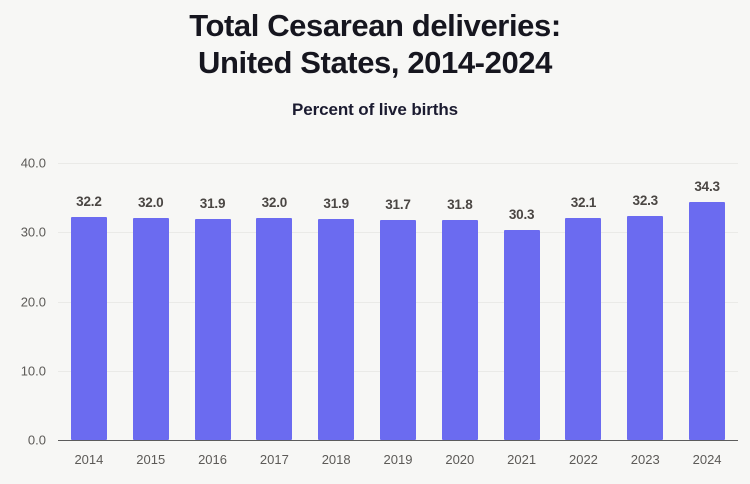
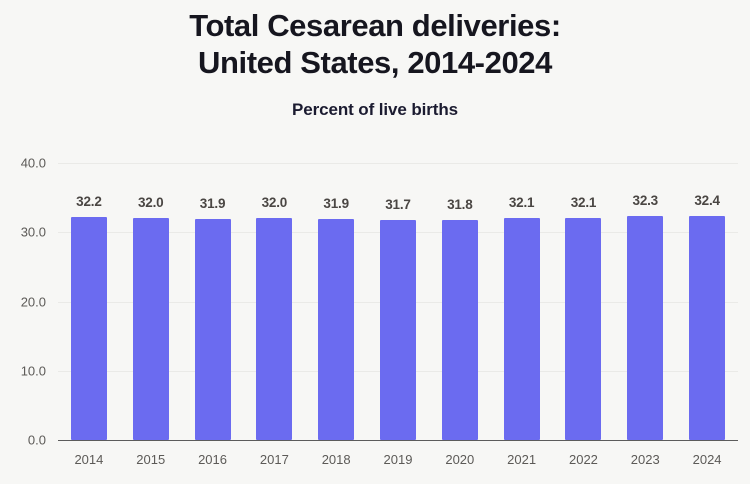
2021: 30.3 -> 32.1
2024: 34.3 -> 32.4
